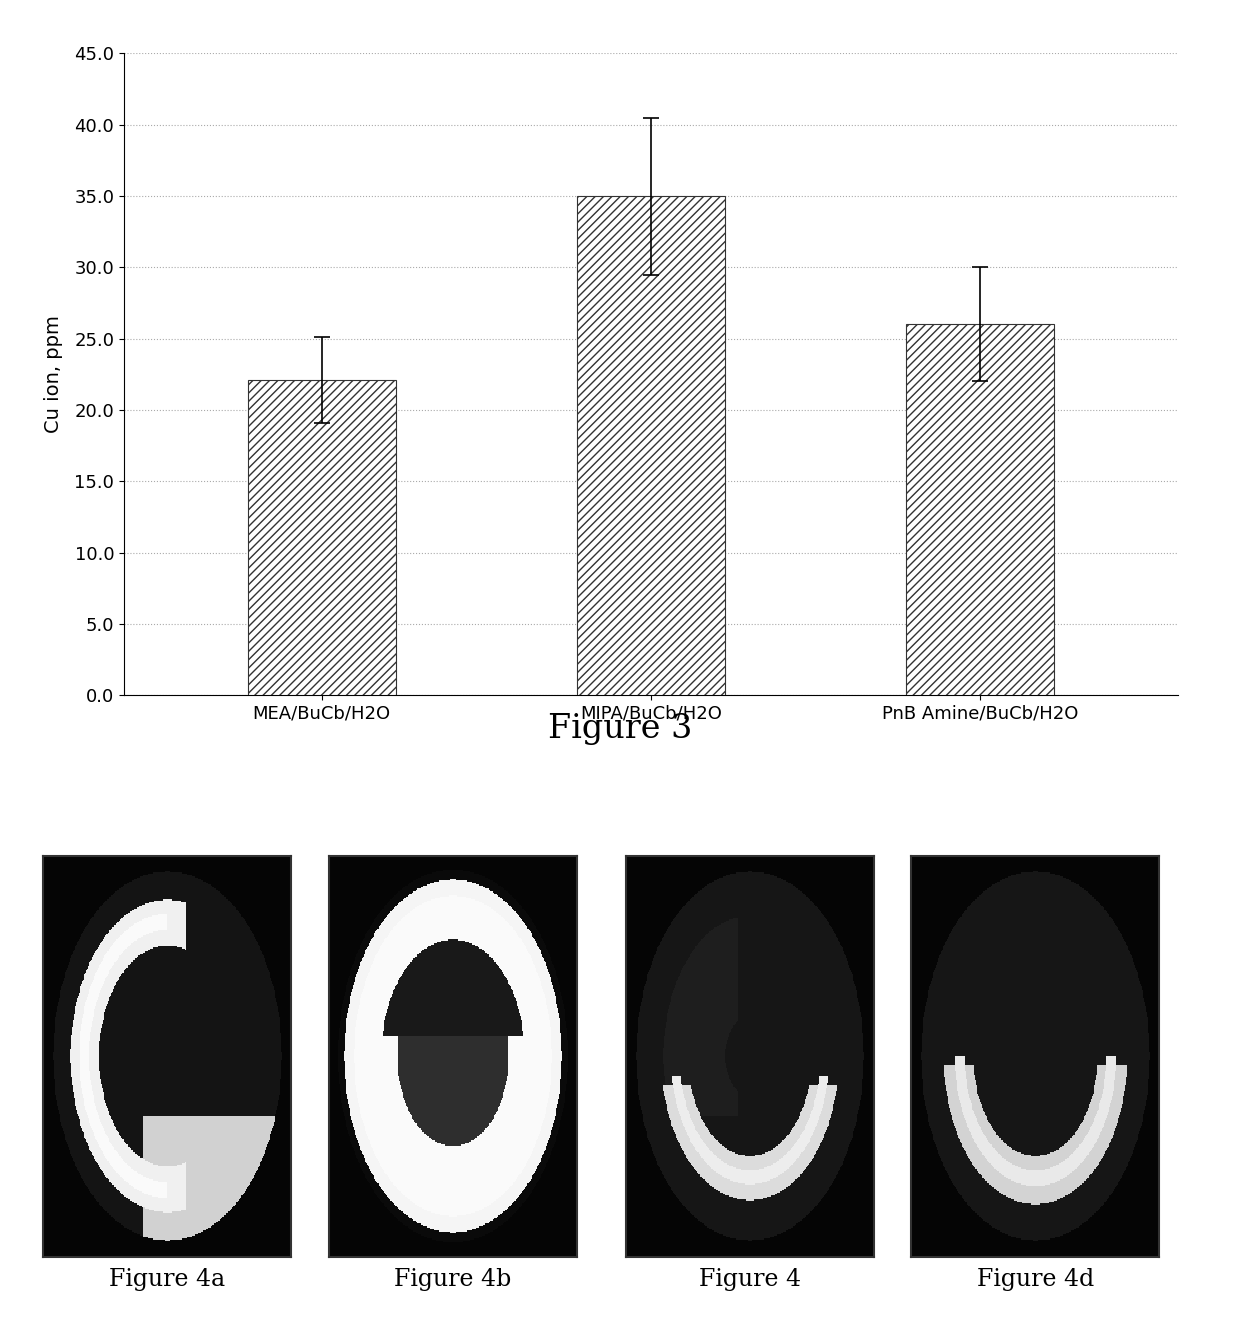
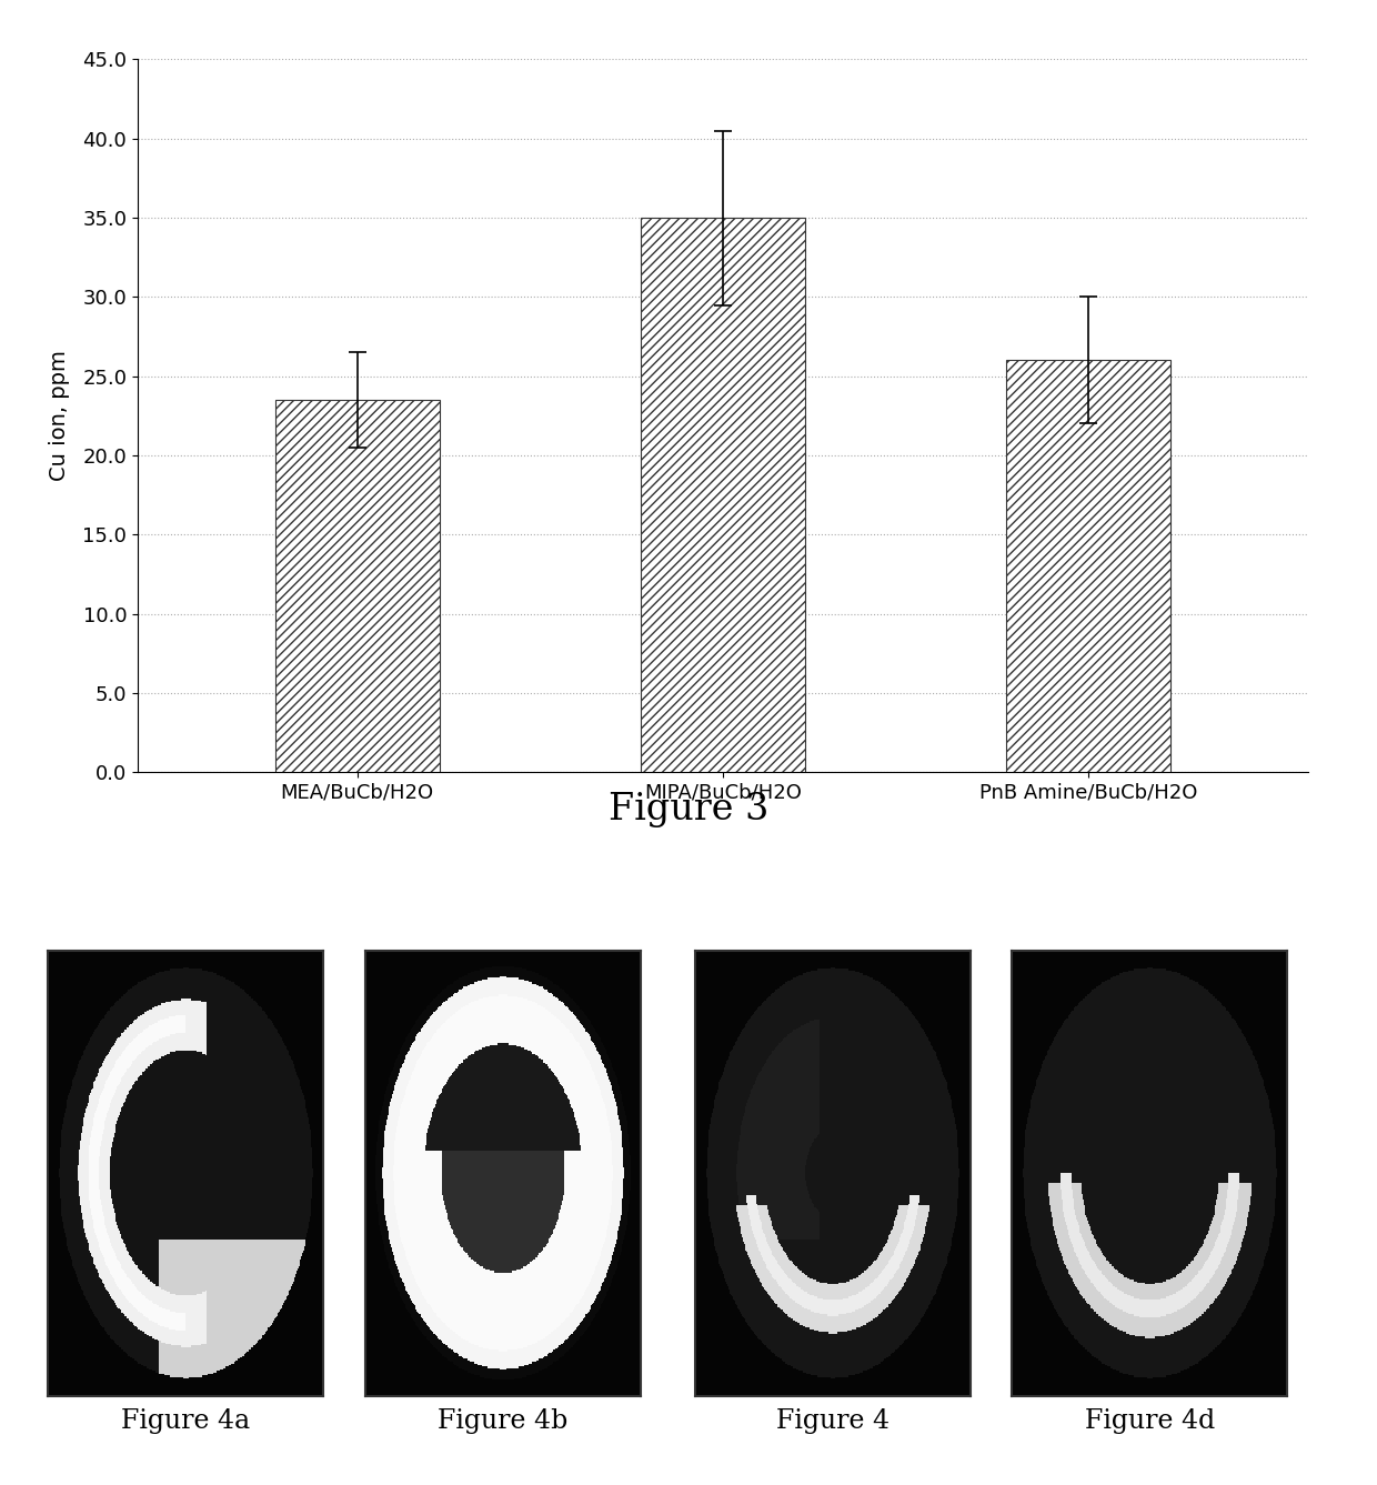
MEA/BuCb/H2O: 22.1 -> 23.5
